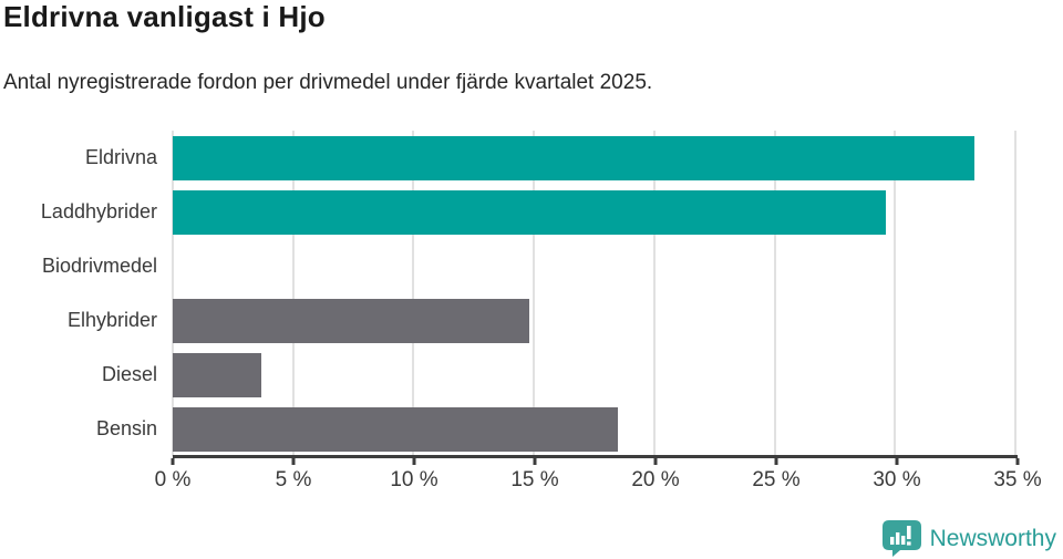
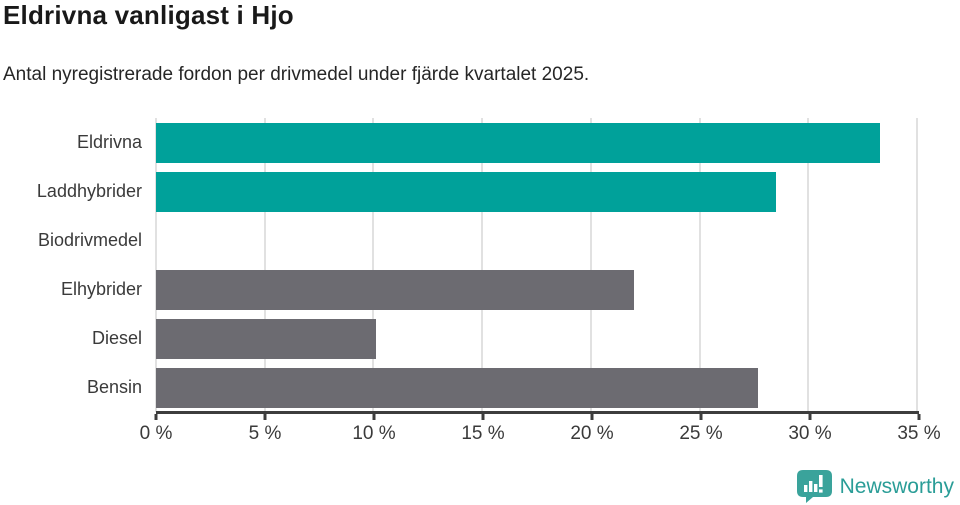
Laddhybrider: 29.6% -> 28.5%
Elhybrider: 14.8% -> 22.0%
Diesel: 3.7% -> 10.1%
Bensin: 18.5% -> 27.7%
